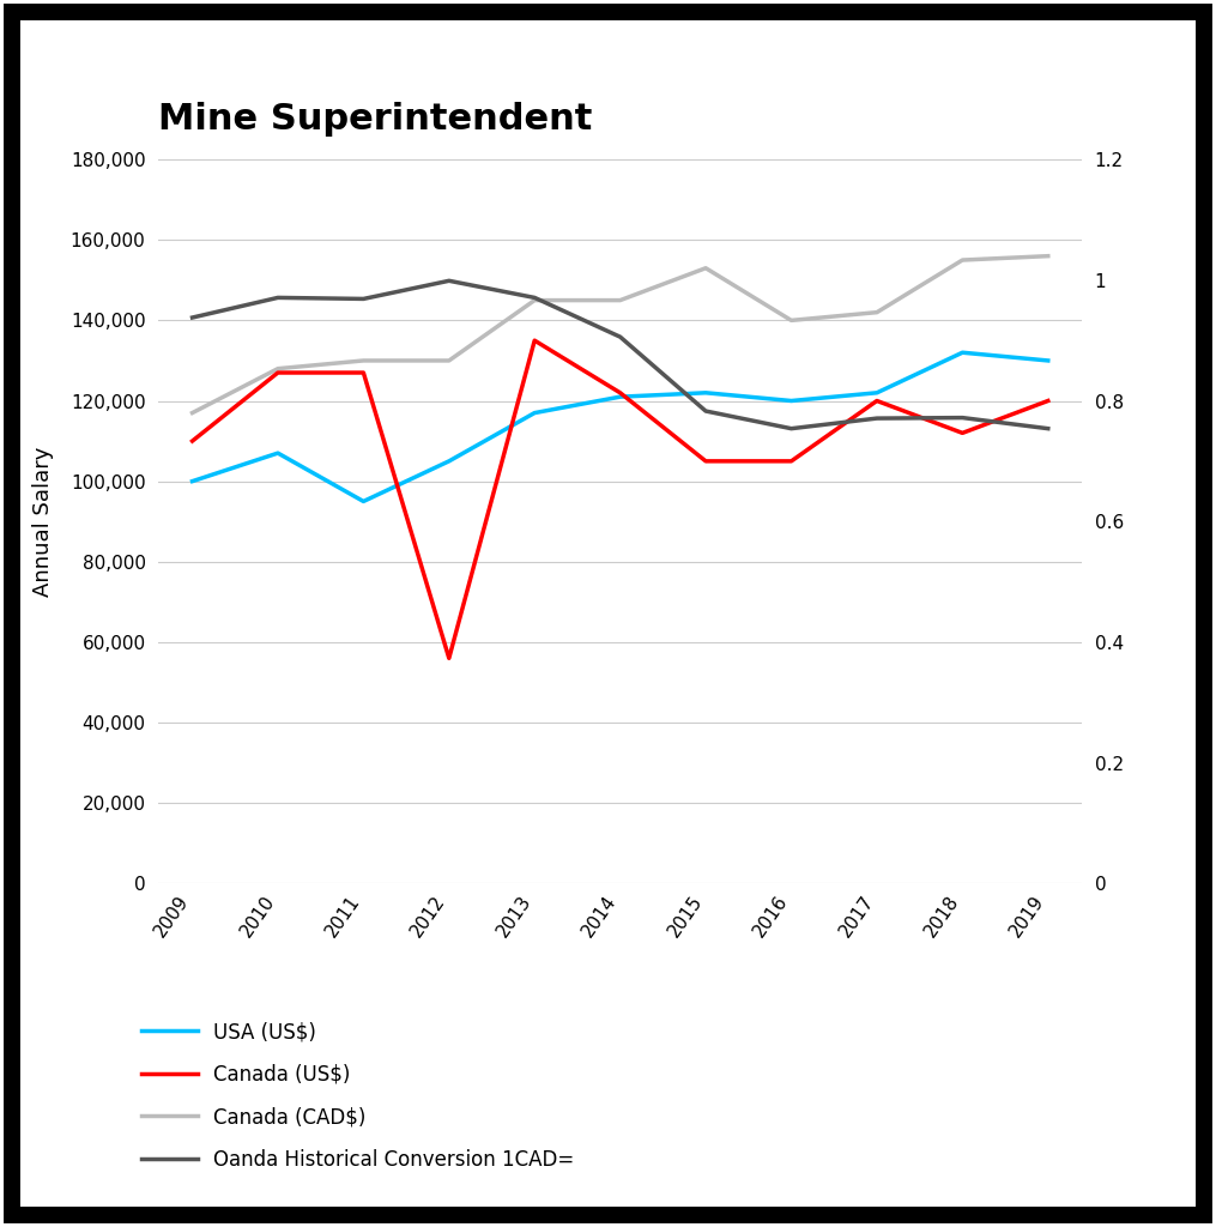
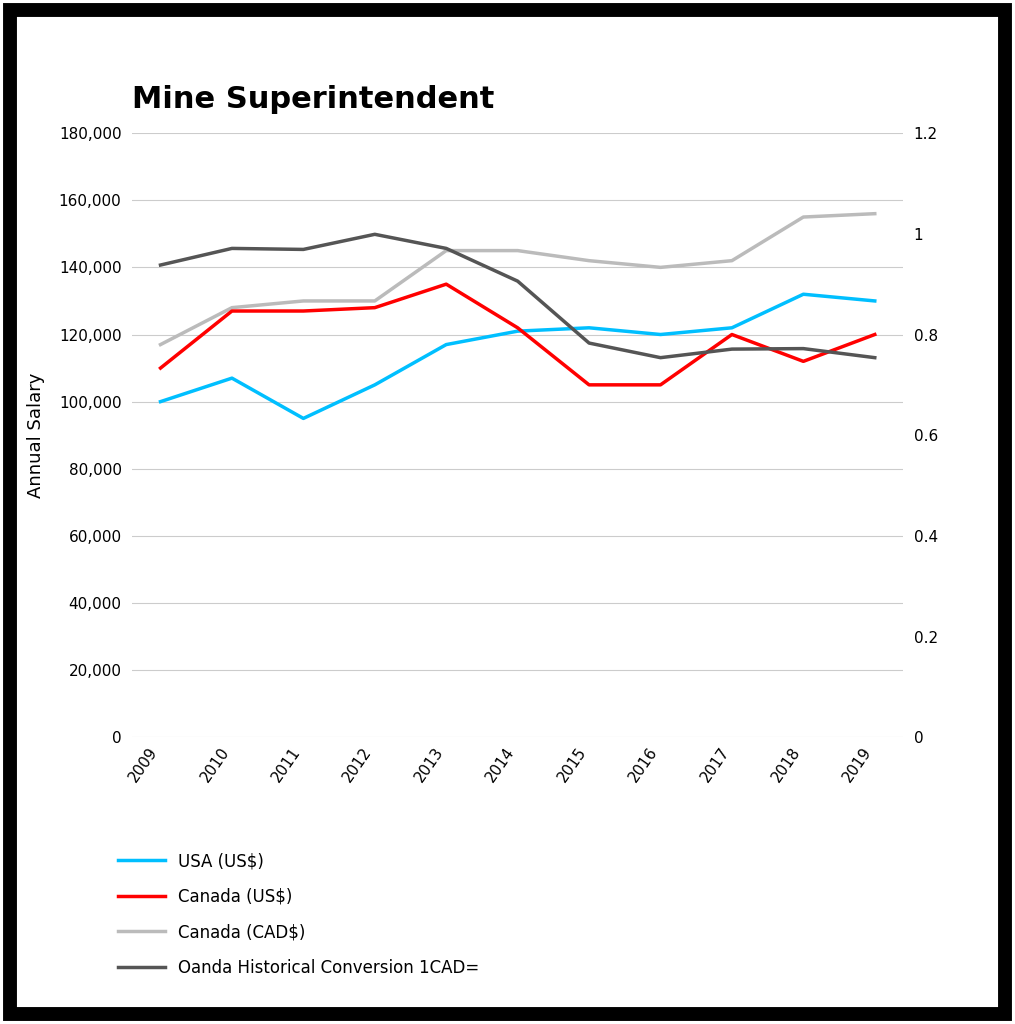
Canada (US$)/2012: 56,000 -> 128,000
Canada (CAD$)/2015: 153,000 -> 142,000
